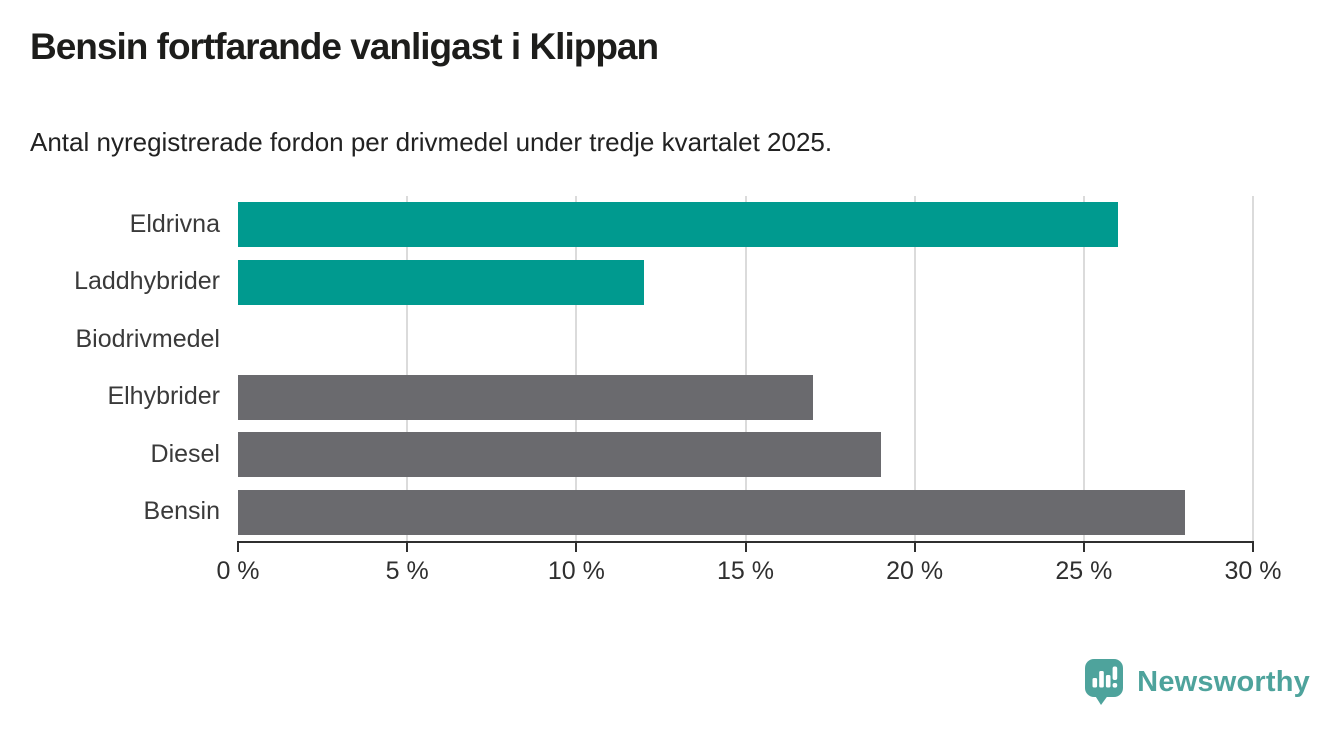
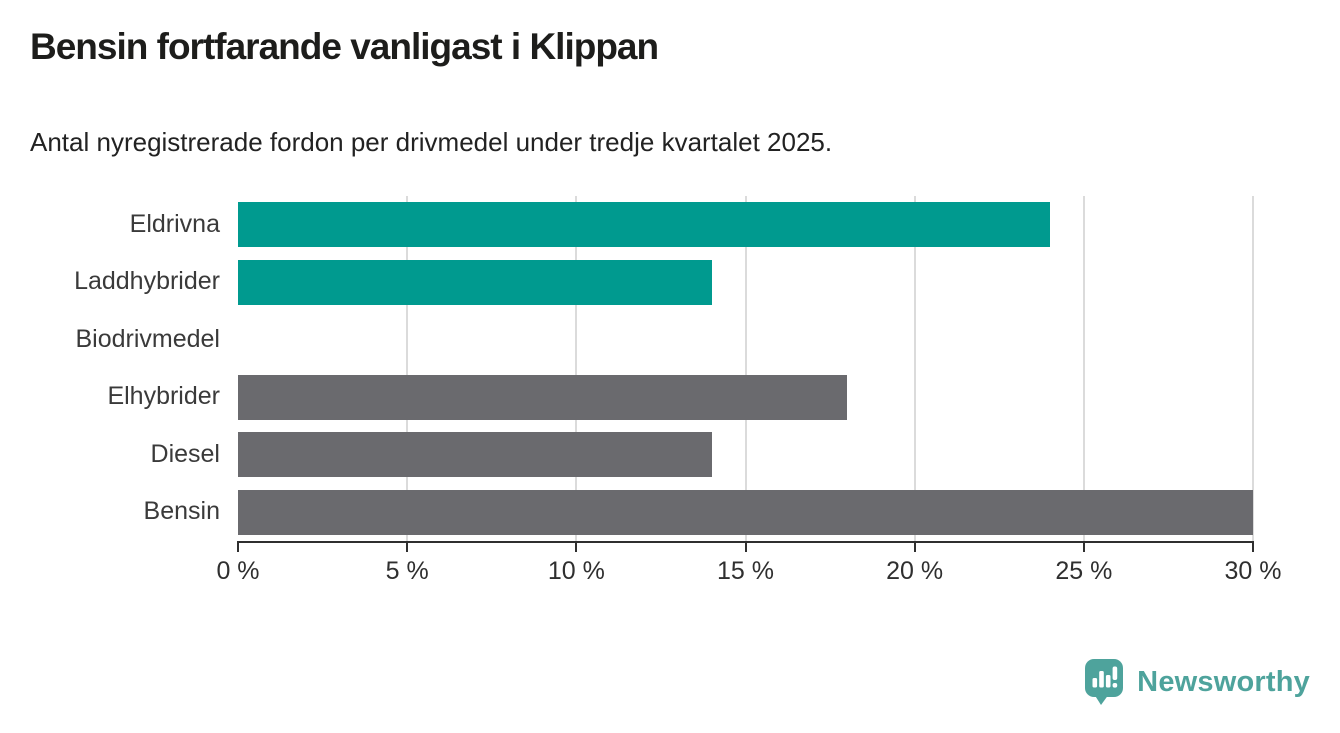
Eldrivna: 26% -> 24%
Laddhybrider: 12% -> 14%
Elhybrider: 17% -> 18%
Diesel: 19% -> 14%
Bensin: 28% -> 30%
